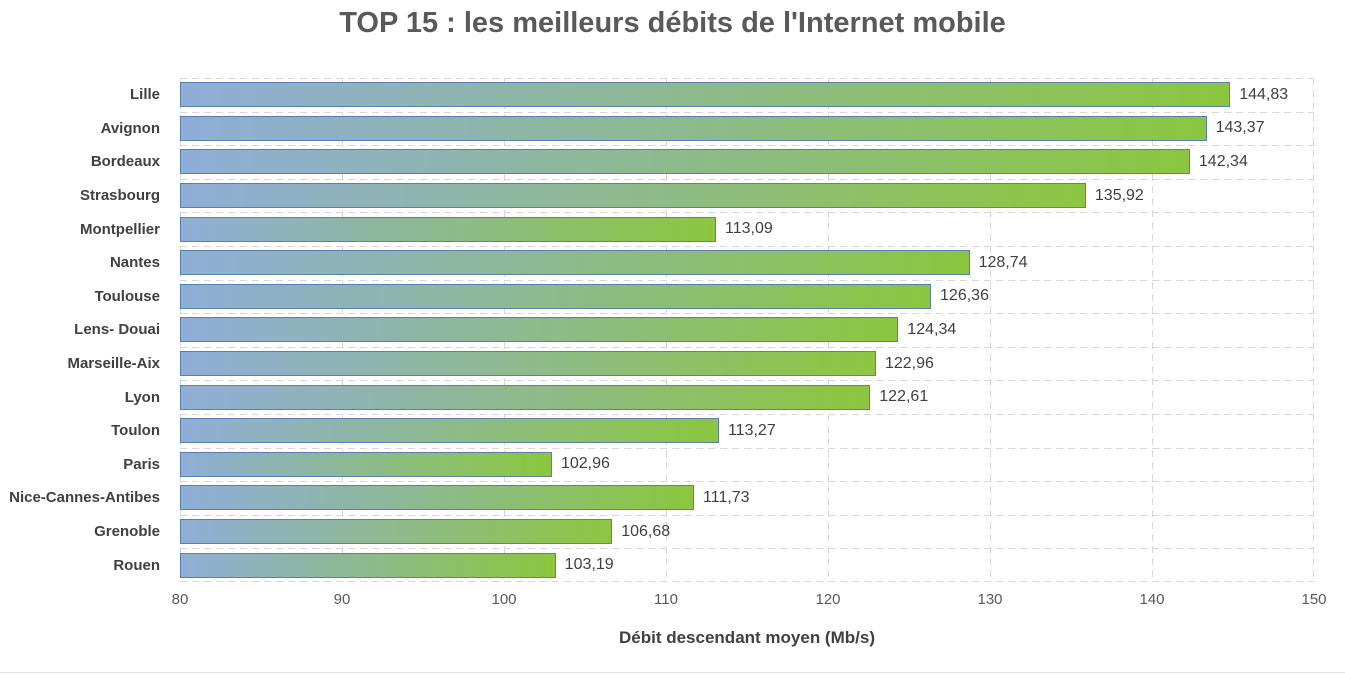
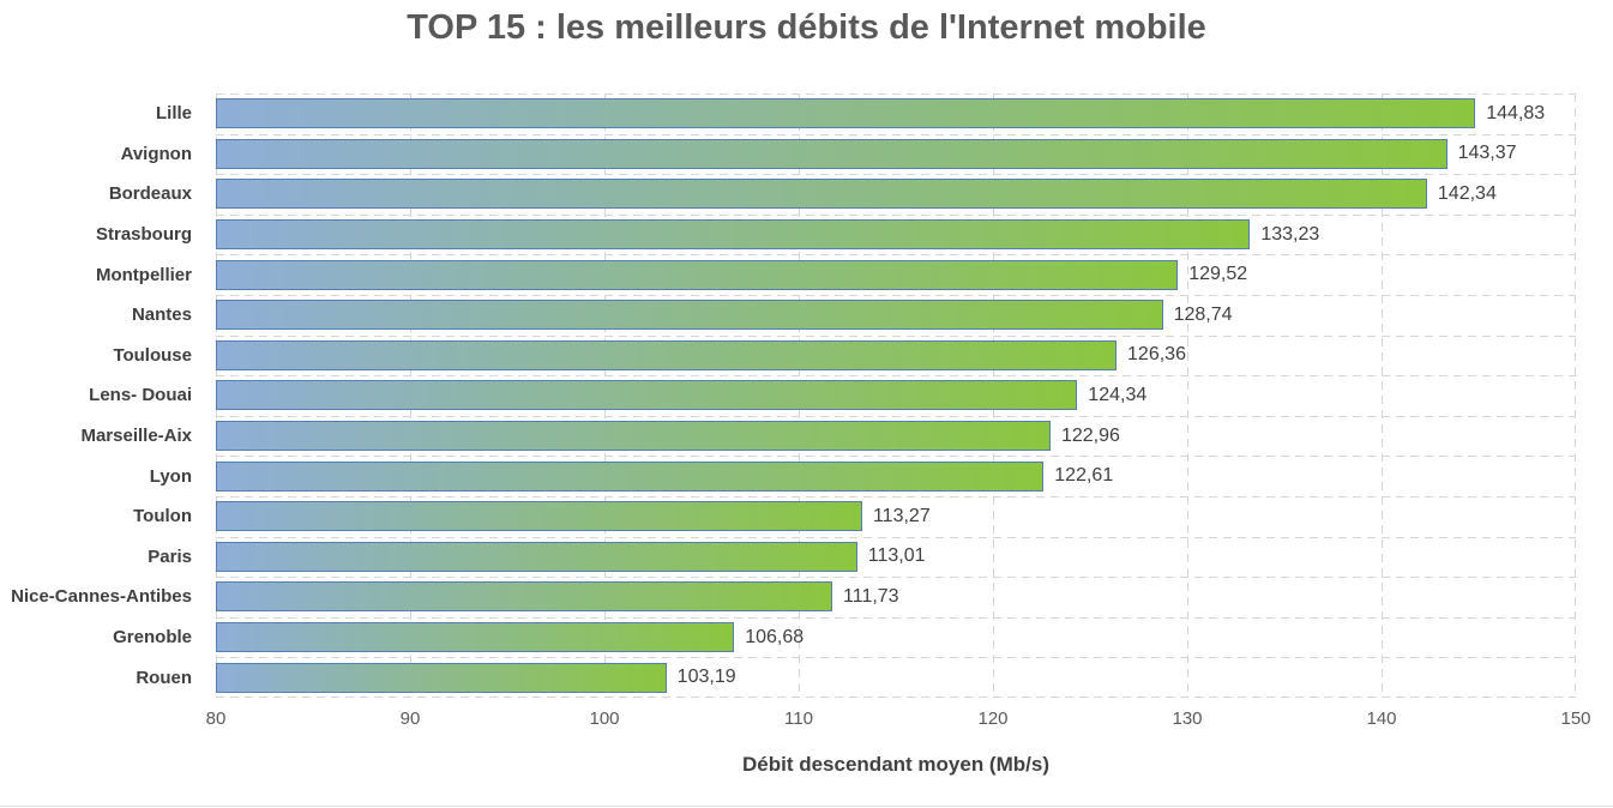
Strasbourg: 135,92 -> 133,23
Montpellier: 113,09 -> 129,52
Paris: 102,96 -> 113,01
